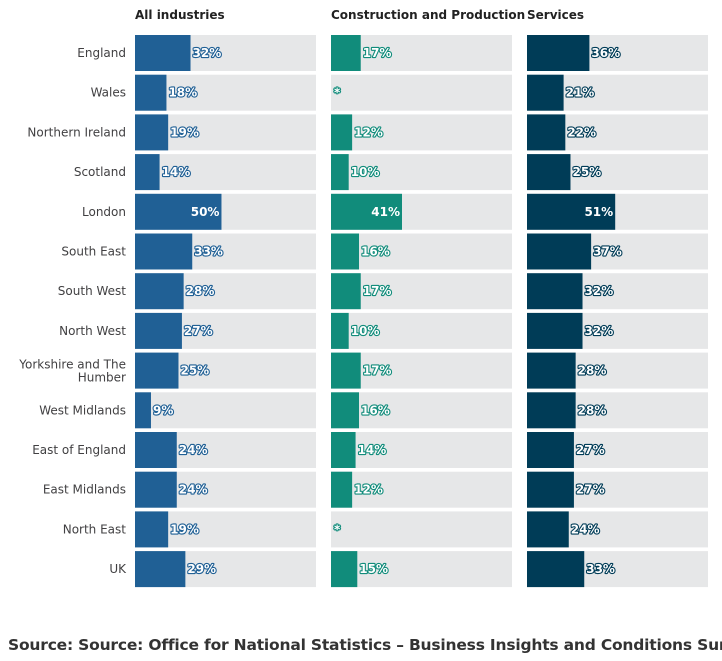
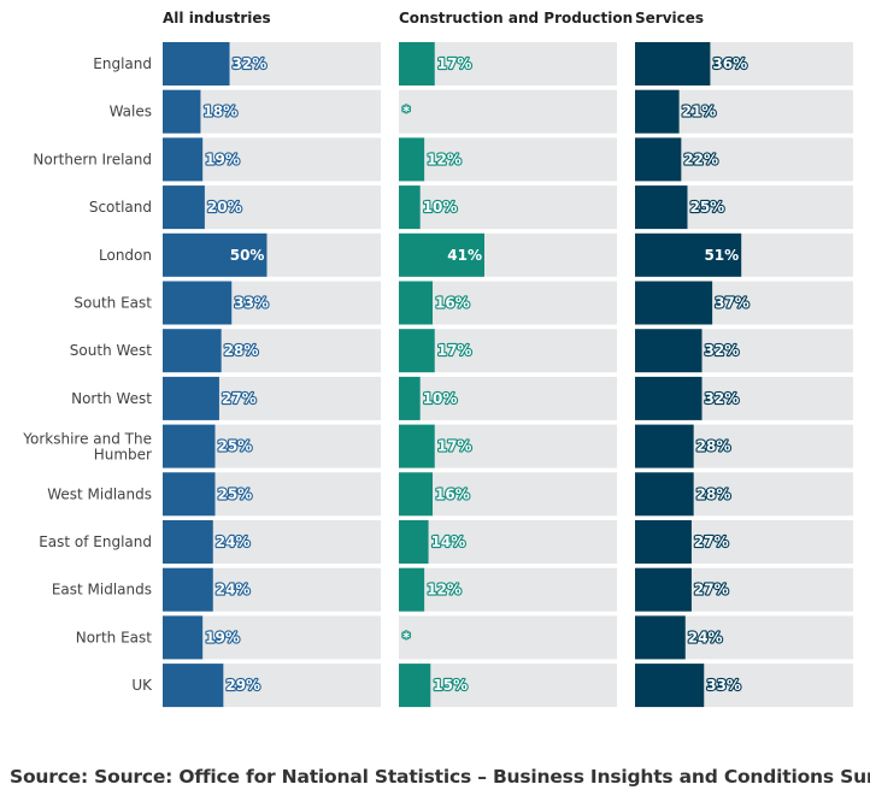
All industries/Scotland: 14% -> 20%
All industries/West Midlands: 9% -> 25%
